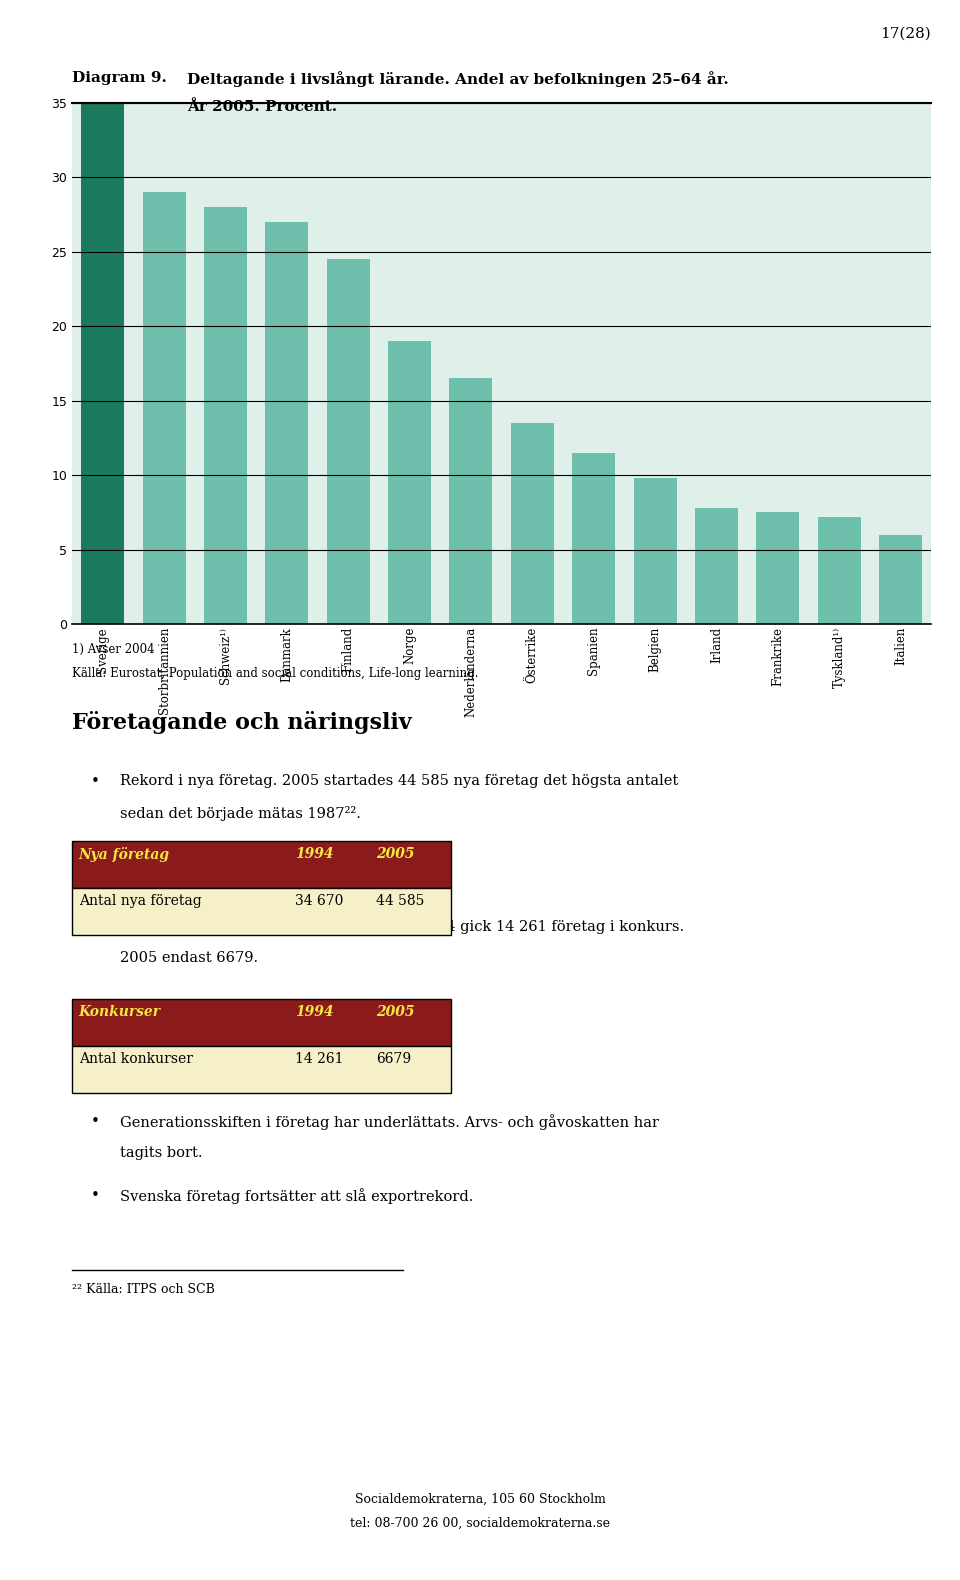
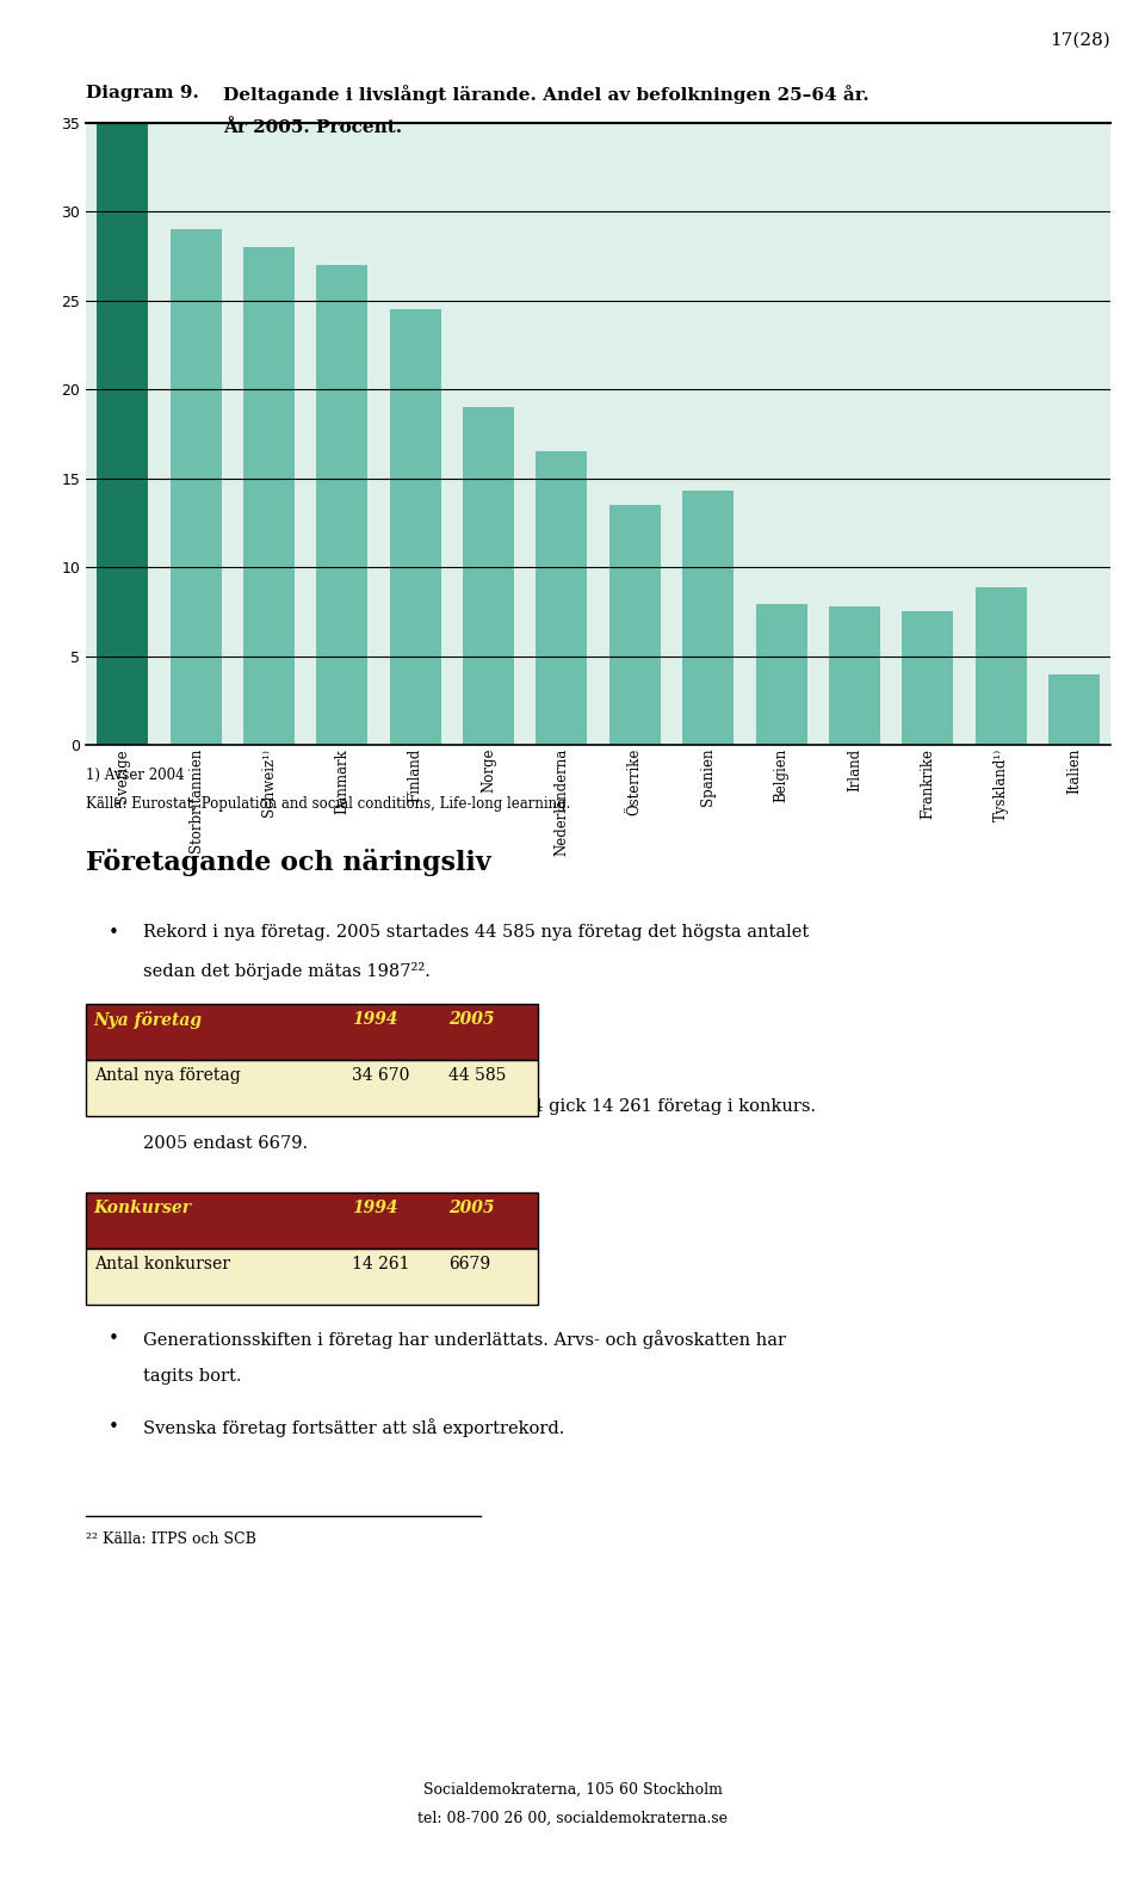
Spanien: 11.5 -> 14.3
Belgien: 9.8 -> 7.9
Tyskland¹⁾: 7.2 -> 8.9
Italien: 6.0 -> 4.0
